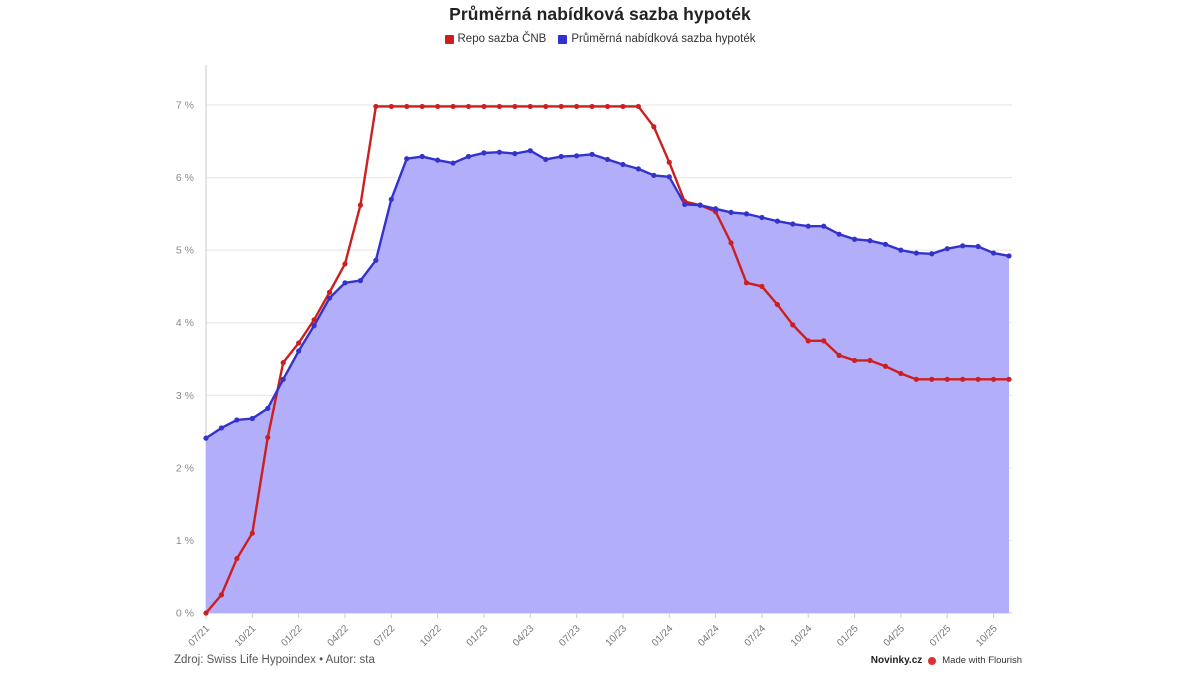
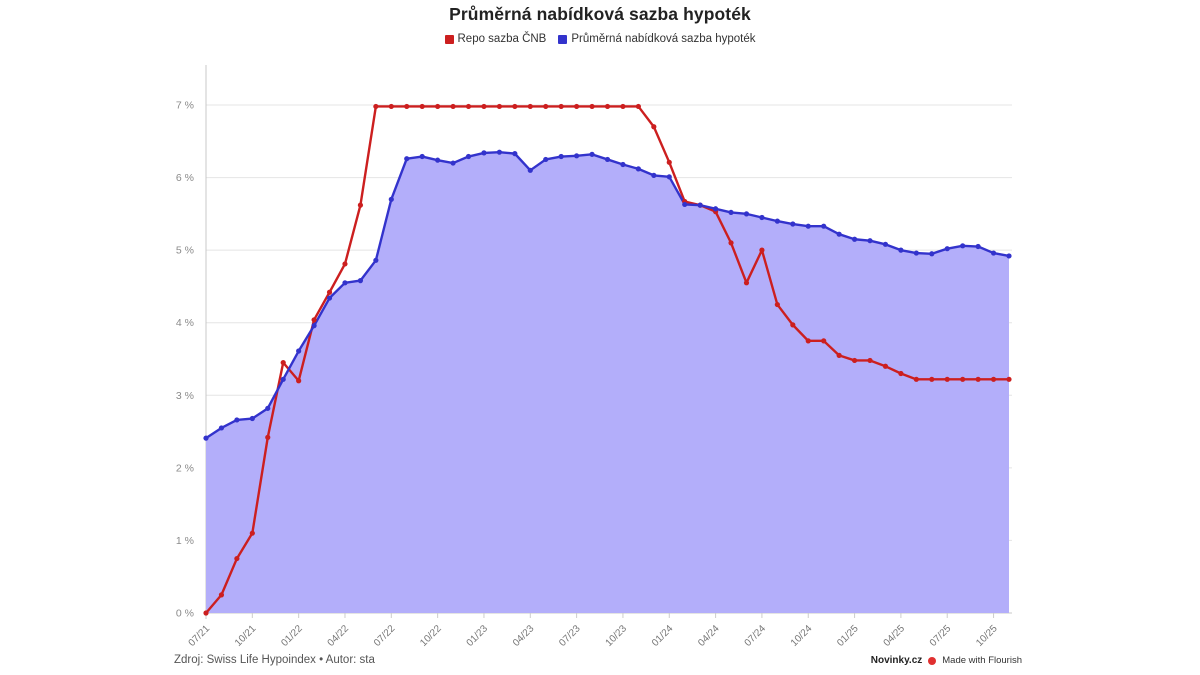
Repo sazba ČNB/01/22: 3.7% -> 3.2%
Průměrná nabídková sazba hypoték/04/23: 6.4% -> 6.1%
Repo sazba ČNB/07/24: 4.5% -> 5.0%
